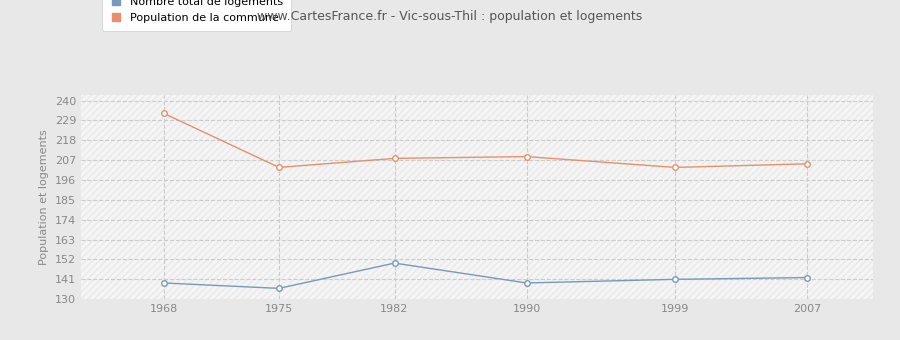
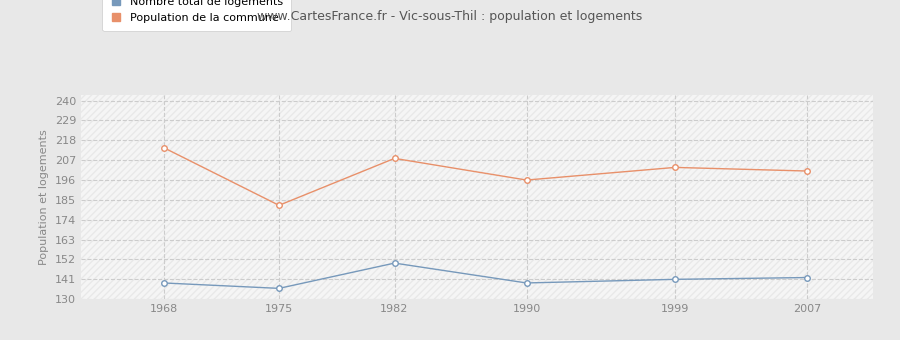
Population de la commune/1968: 233 -> 214
Population de la commune/1975: 203 -> 182
Population de la commune/1990: 209 -> 196
Population de la commune/2007: 205 -> 201
